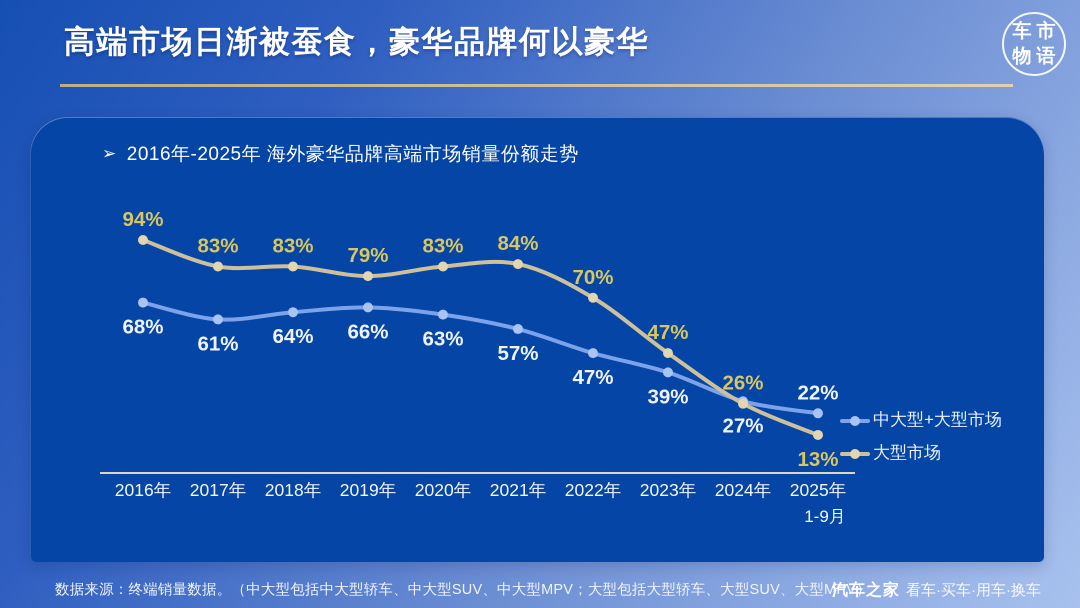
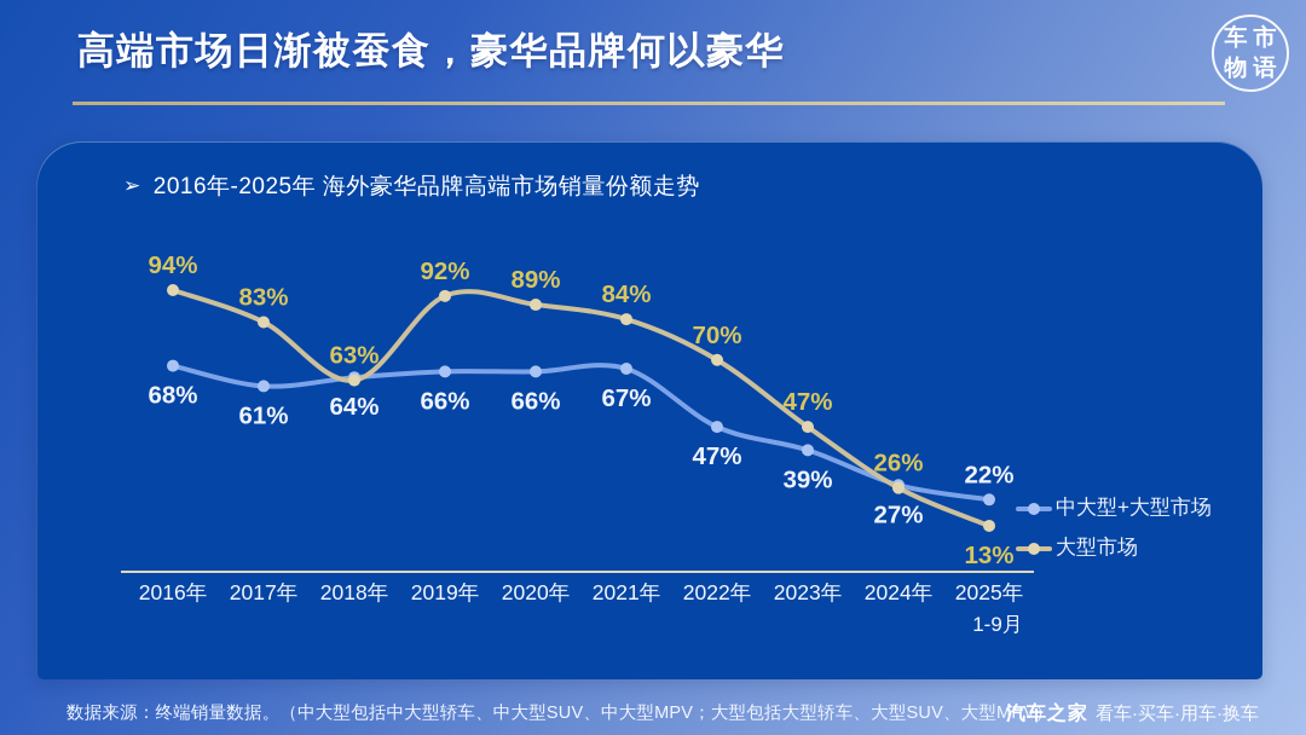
大型市场/2018年: 83% -> 63%
大型市场/2019年: 79% -> 92%
中大型+大型市场/2020年: 63% -> 66%
大型市场/2020年: 83% -> 89%
中大型+大型市场/2021年: 57% -> 67%
